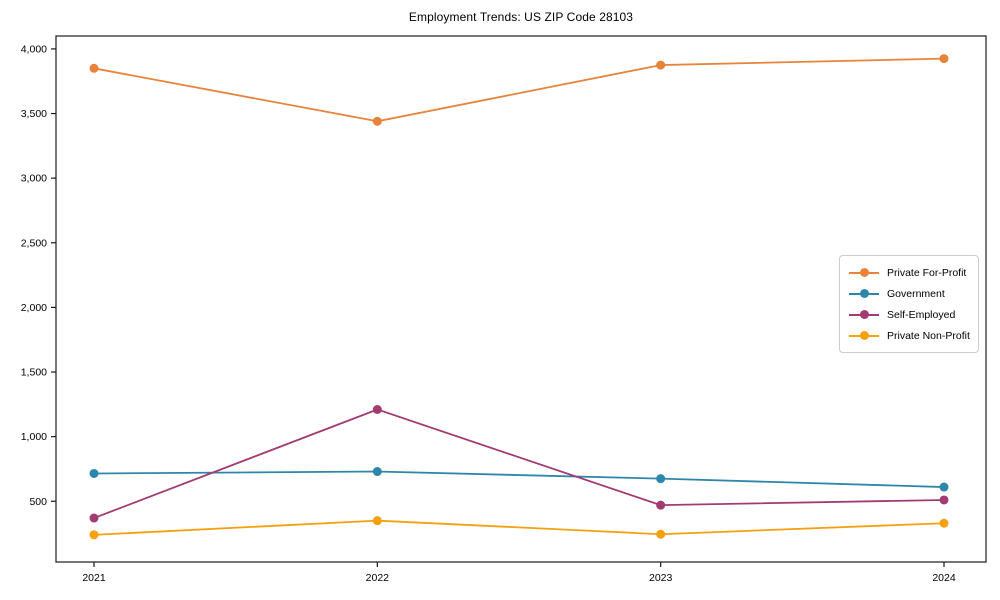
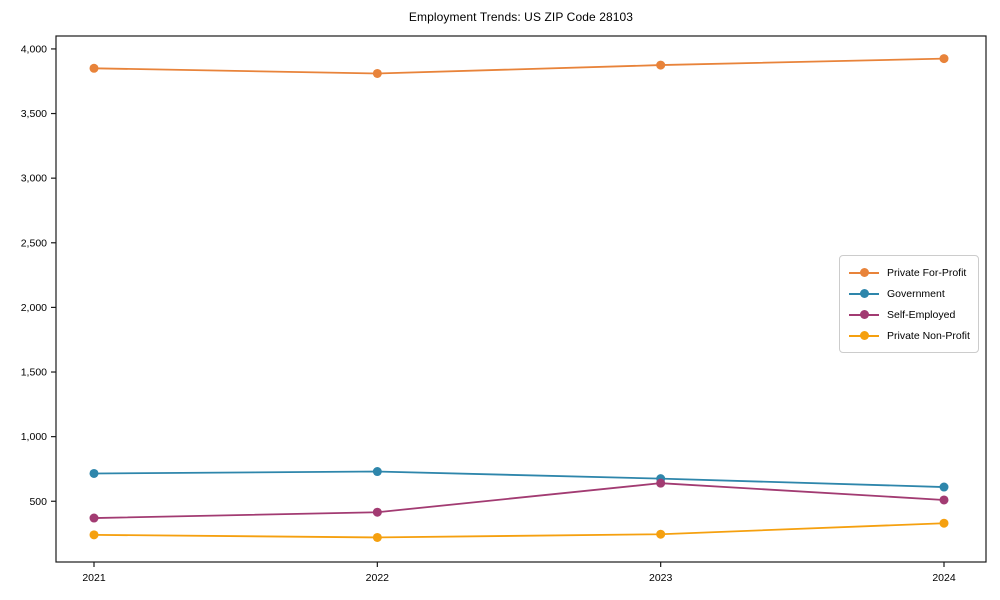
Private For-Profit/2022: 3440 -> 3810
Self-Employed/2022: 1210 -> 420
Private Non-Profit/2022: 350 -> 220
Self-Employed/2023: 470 -> 640
